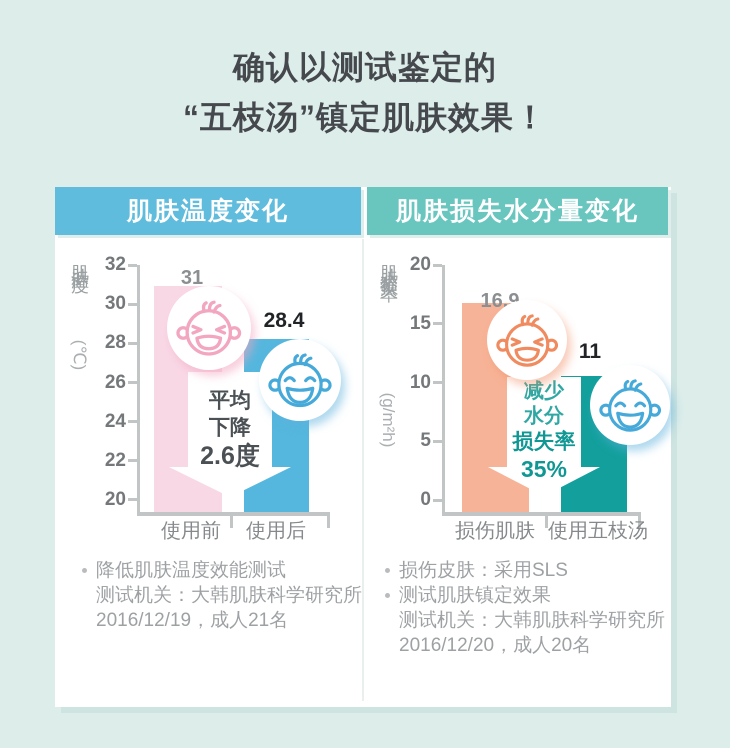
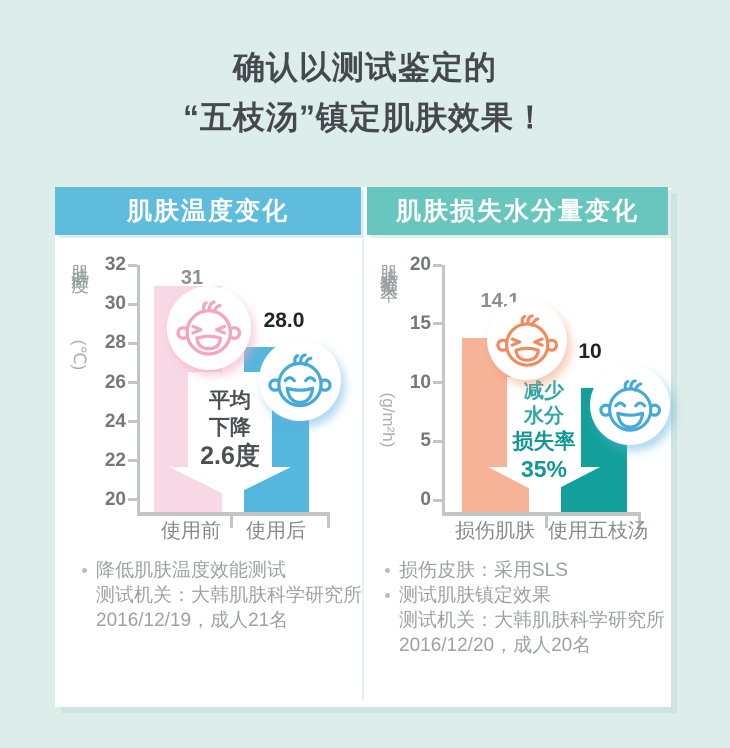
肌肤温度变化/使用后: 28.4 -> 28.0
肌肤损失水分量变化/损伤肌肤: 16.9 -> 14.1
肌肤损失水分量变化/使用五枝汤: 11 -> 10
